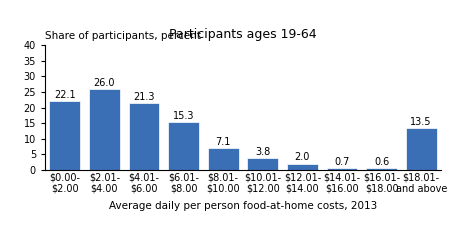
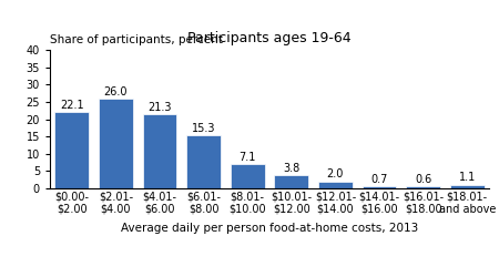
$18.01- and above: 13.5 -> 1.1
